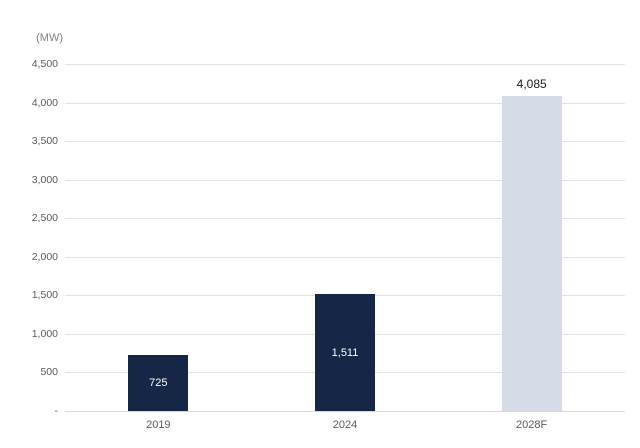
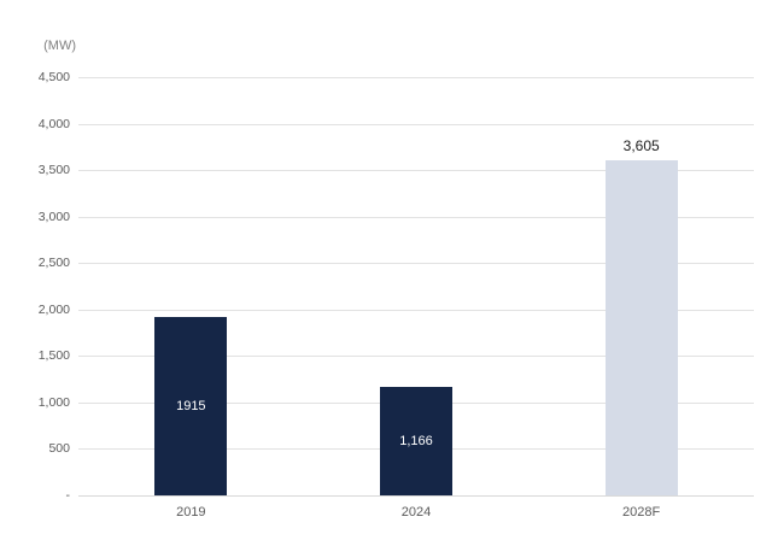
2019: 725 -> 1915
2024: 1,511 -> 1,166
2028F: 4,085 -> 3,605
